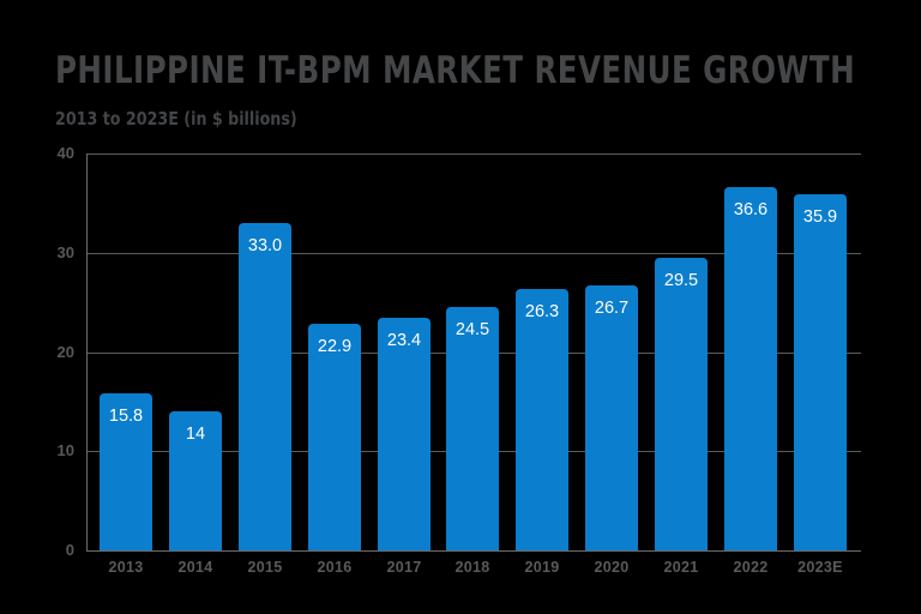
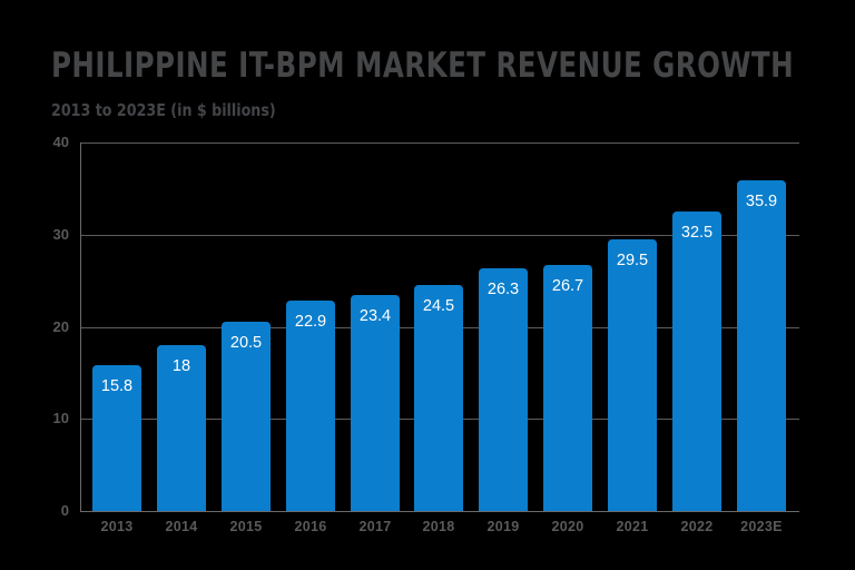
2014: 14 -> 18
2015: 33.0 -> 20.5
2022: 36.6 -> 32.5
